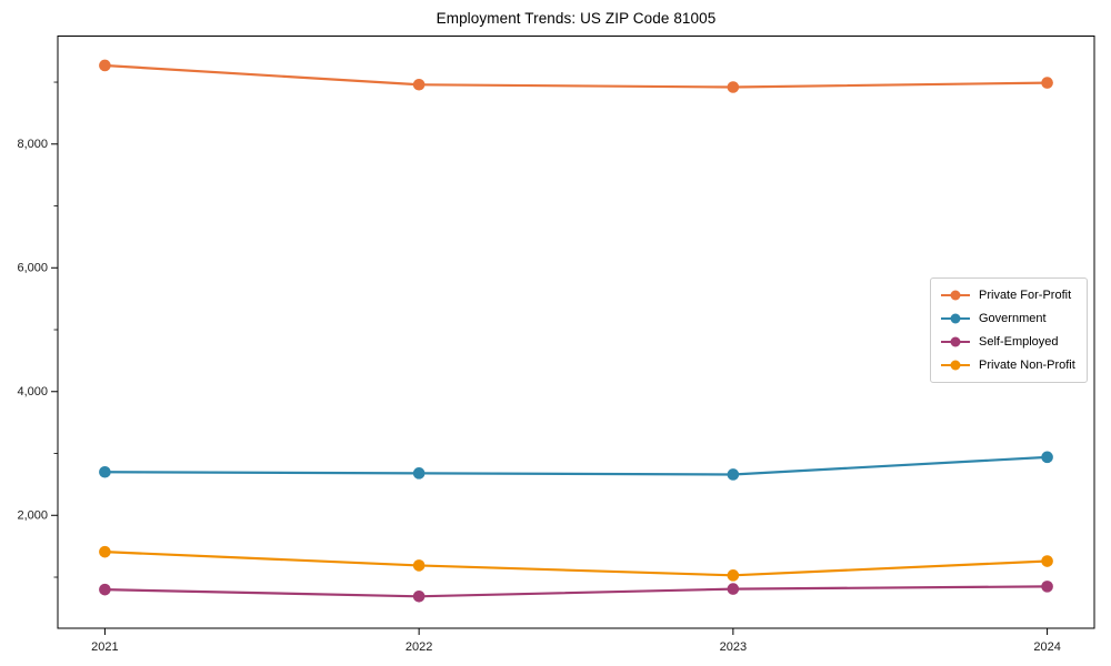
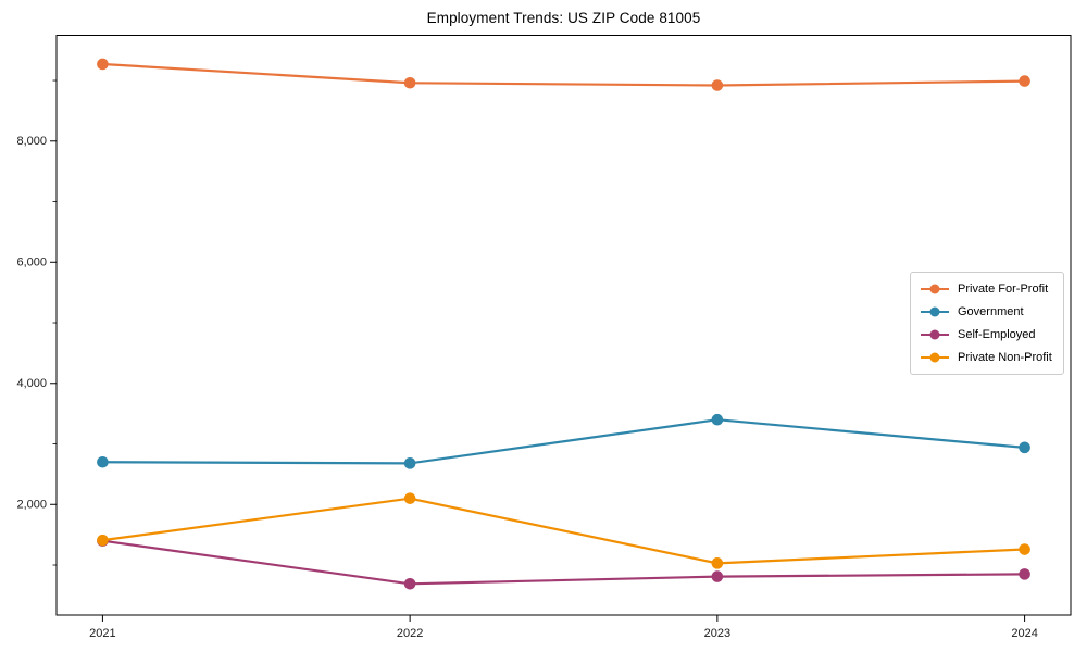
Self-Employed/2021: 800 -> 1400
Private Non-Profit/2022: 1200 -> 2100
Government/2023: 2700 -> 3400
